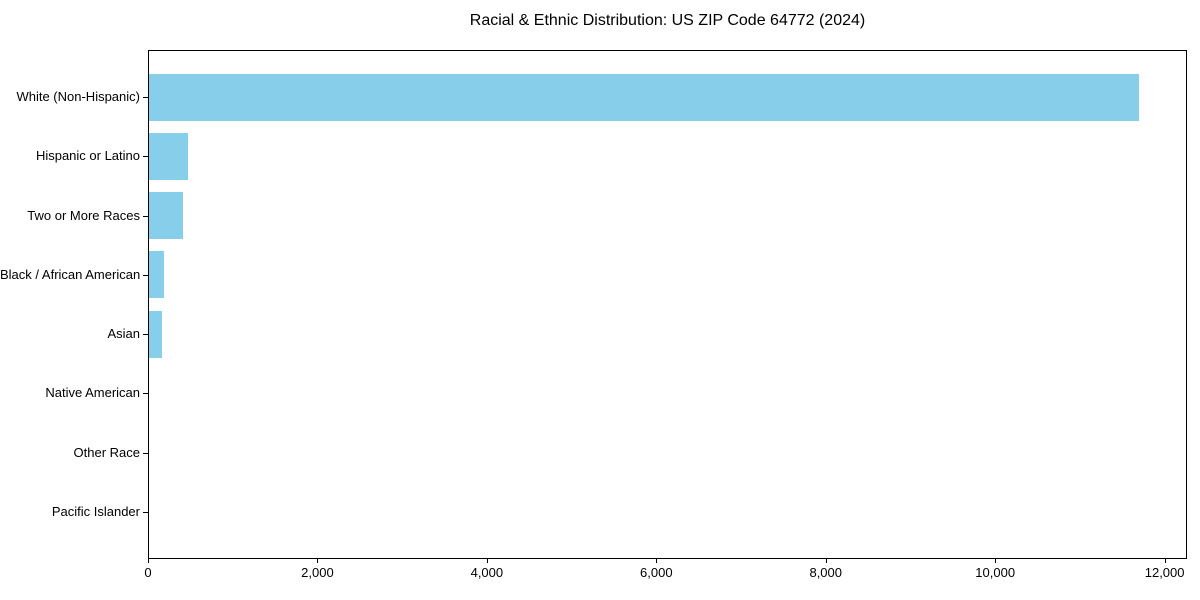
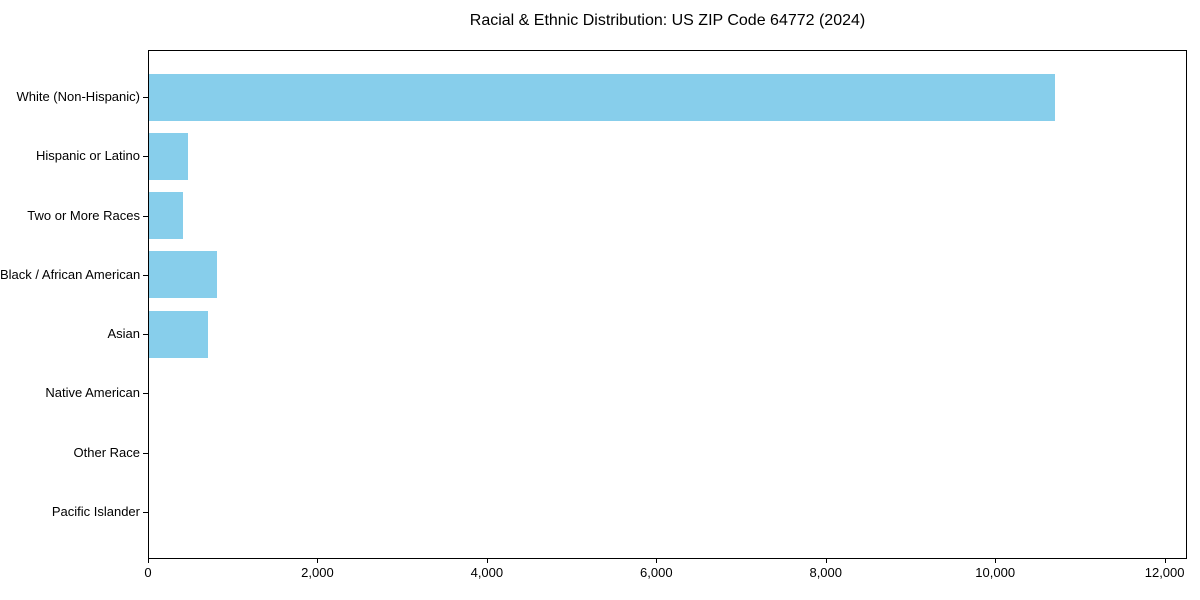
White (Non-Hispanic): 11700 -> 10700
Black / African American: 200 -> 800
Asian: 200 -> 700
